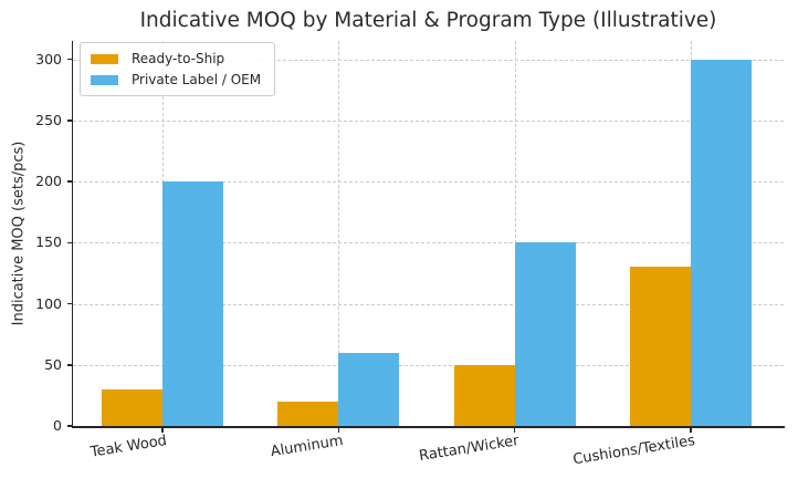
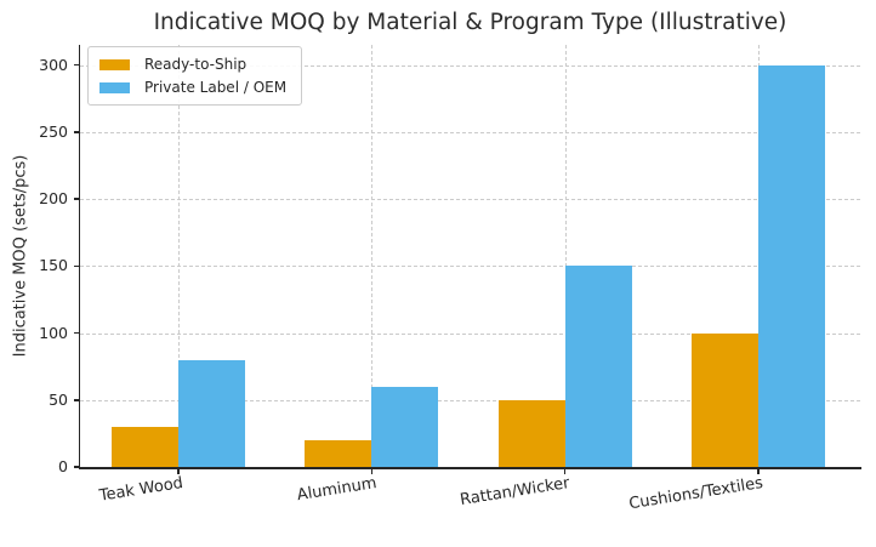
Private Label / OEM/Teak Wood: 200 -> 80
Ready-to-Ship/Cushions/Textiles: 130 -> 100
